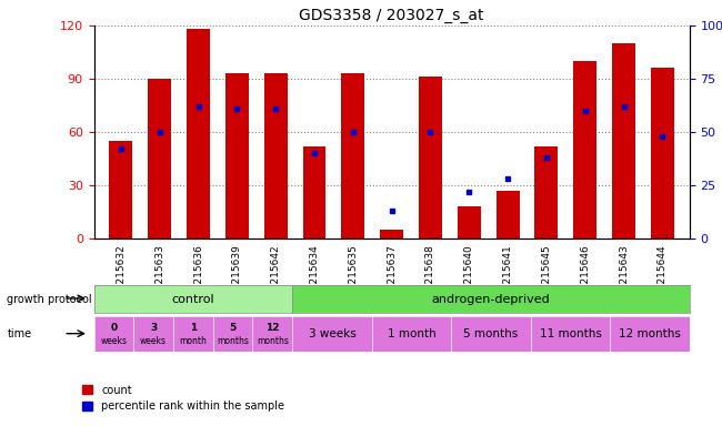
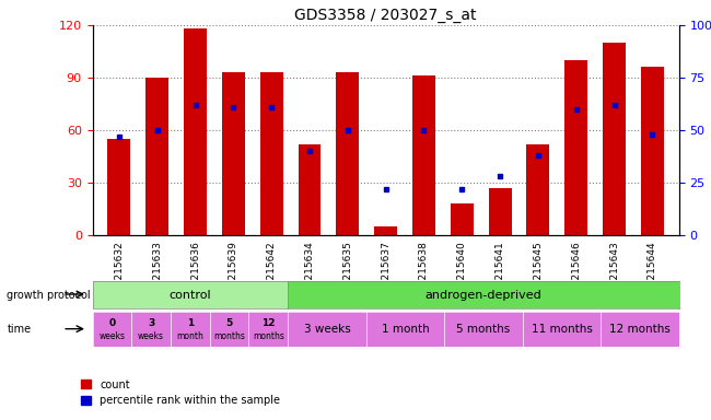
percentile rank within the sample/GSM215632: 42 -> 47
percentile rank within the sample/GSM215637: 13 -> 22
